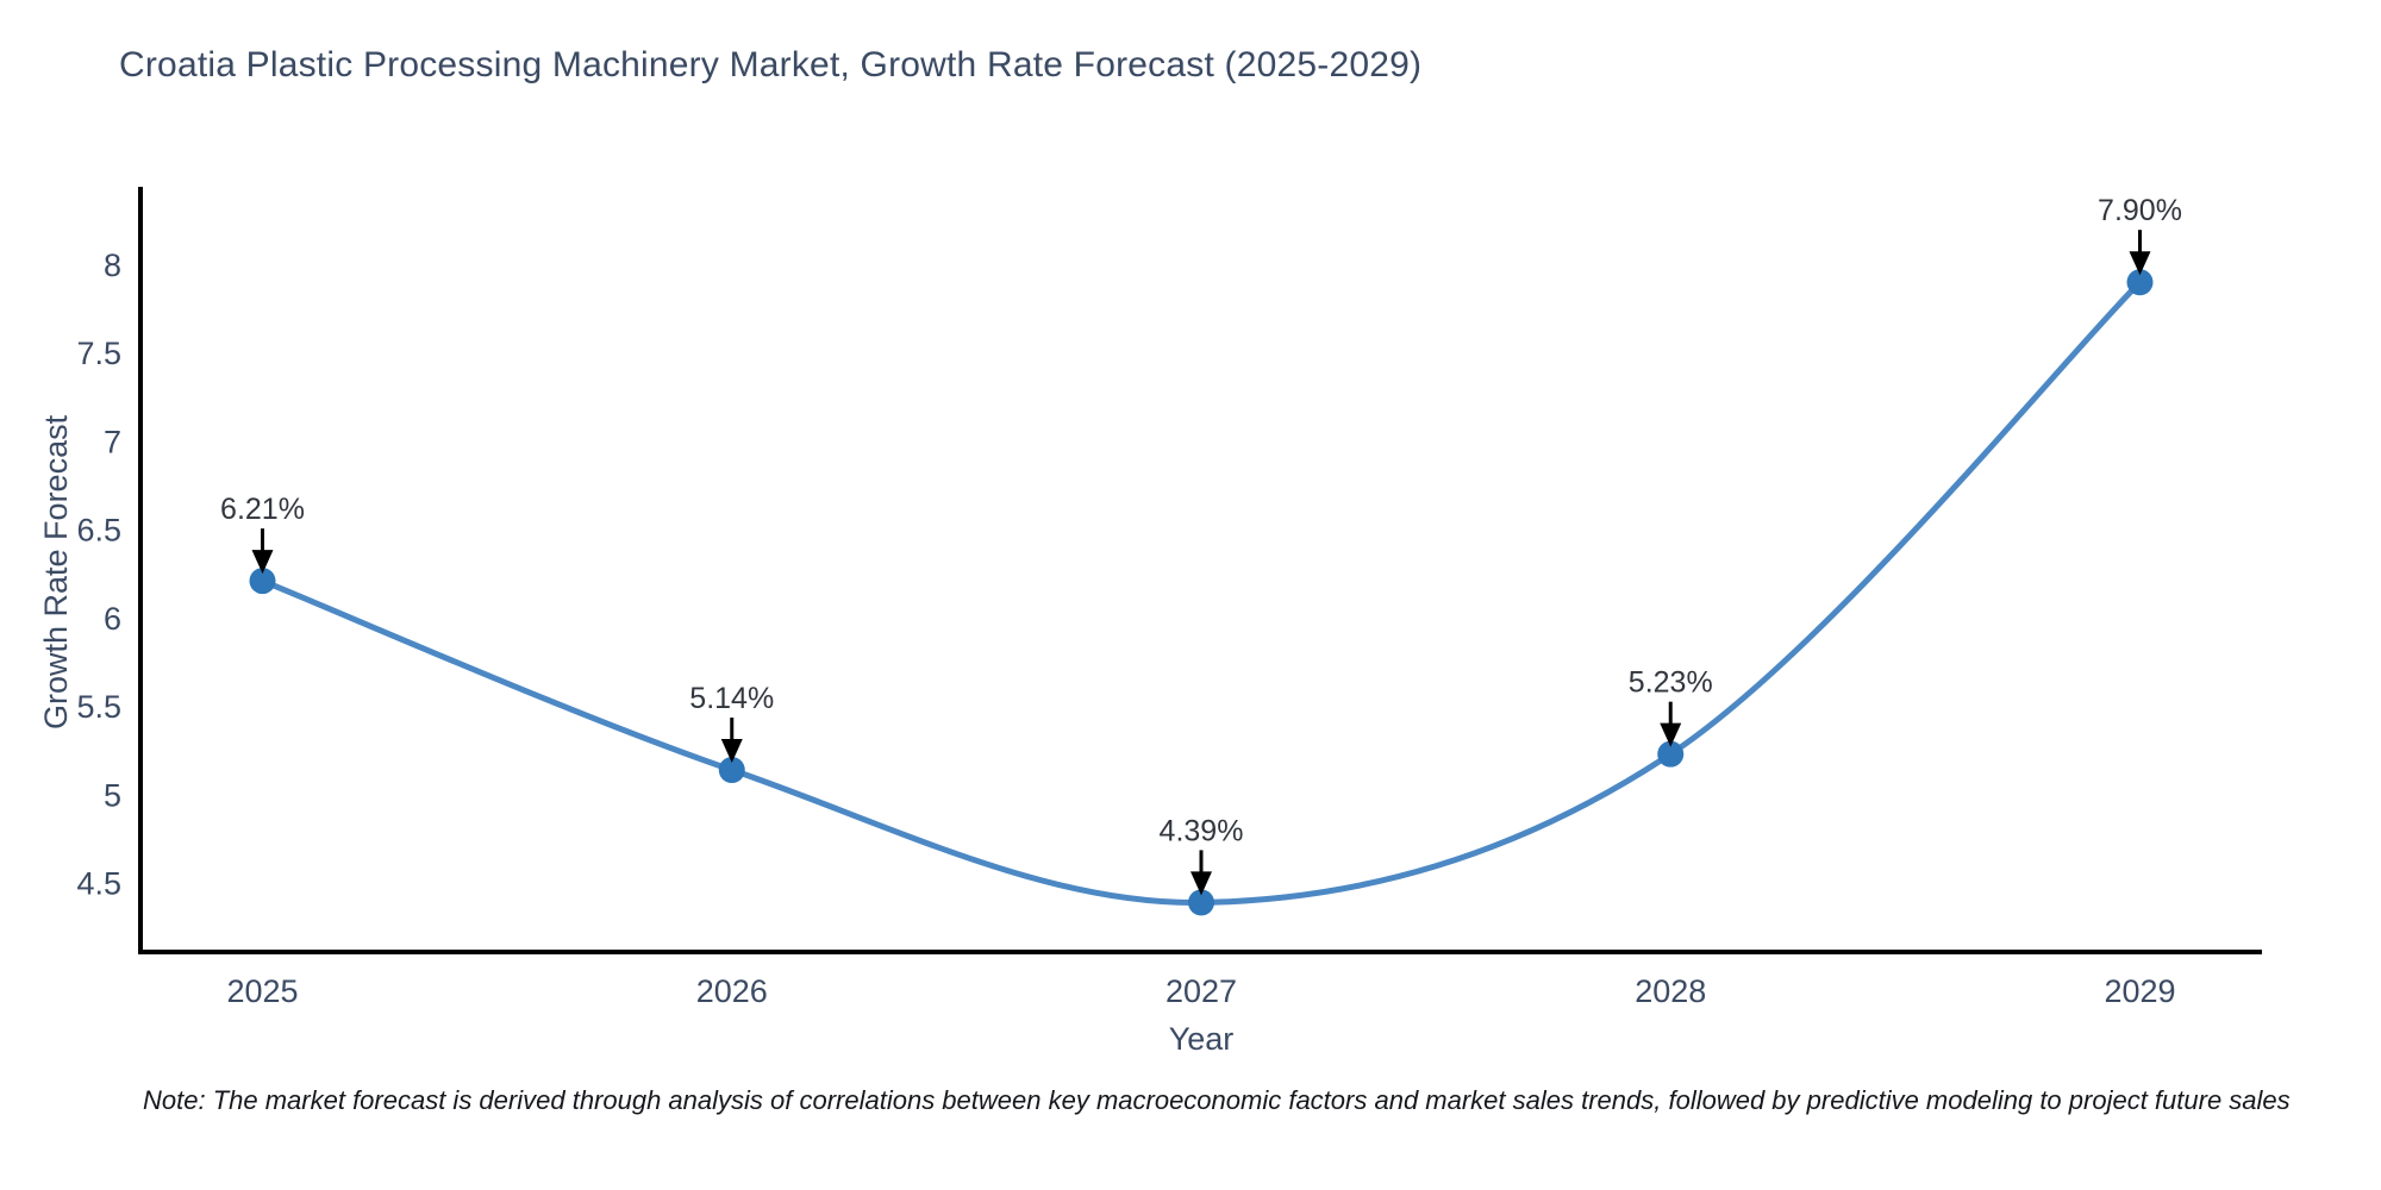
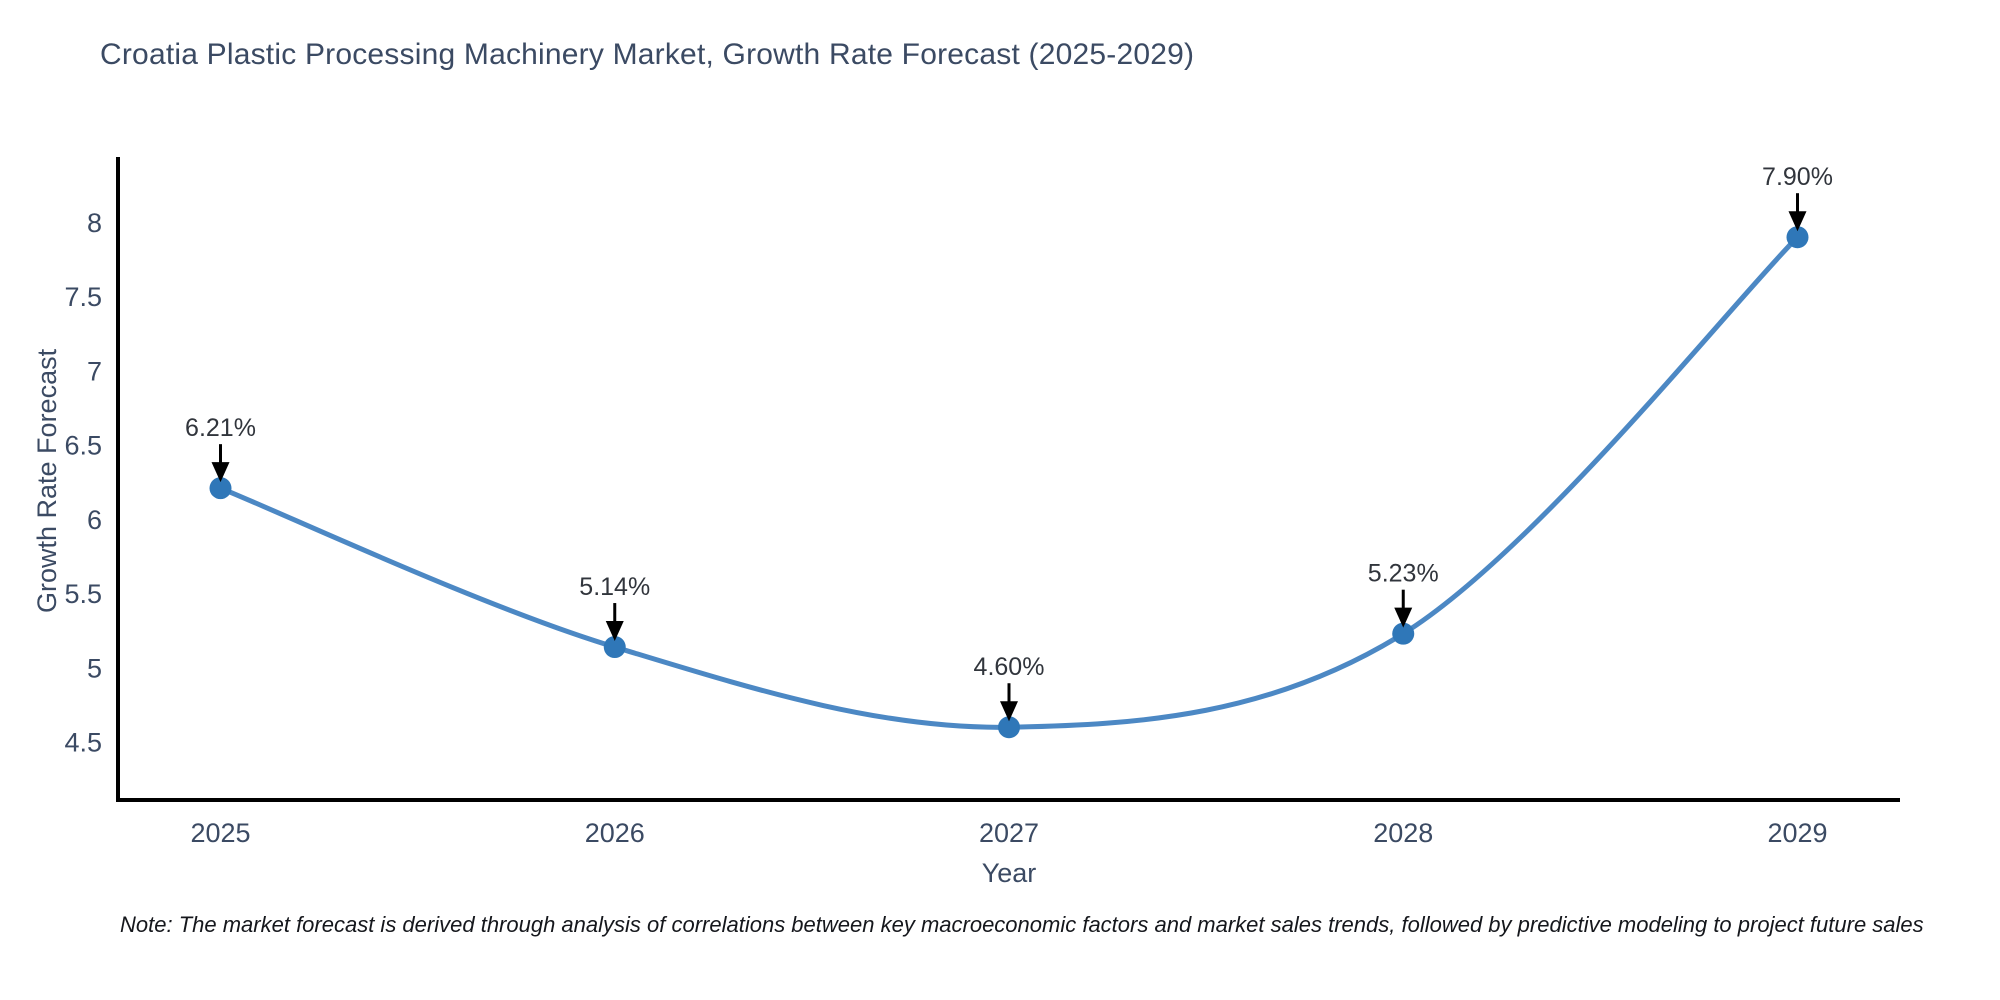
2027: 4.39% -> 4.60%
